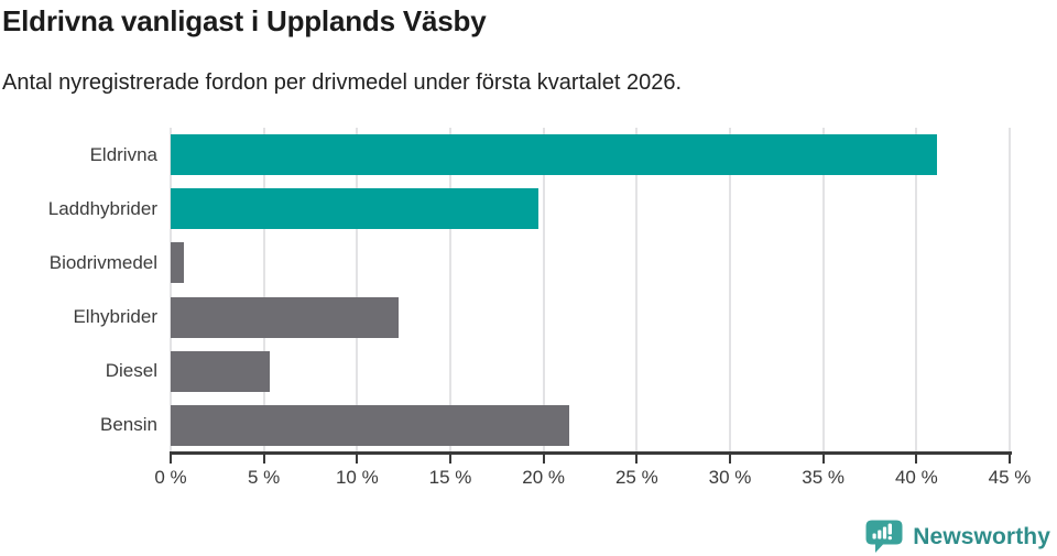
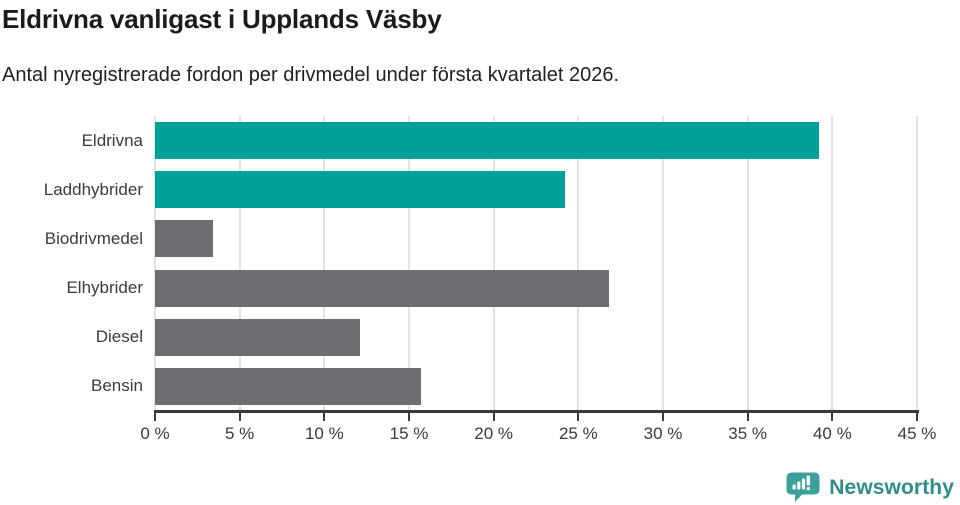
Eldrivna: 41.1% -> 39.2%
Laddhybrider: 19.7% -> 24.2%
Biodrivmedel: 0.7% -> 3.4%
Elhybrider: 12.2% -> 26.8%
Diesel: 5.3% -> 12.1%
Bensin: 21.4% -> 15.7%
